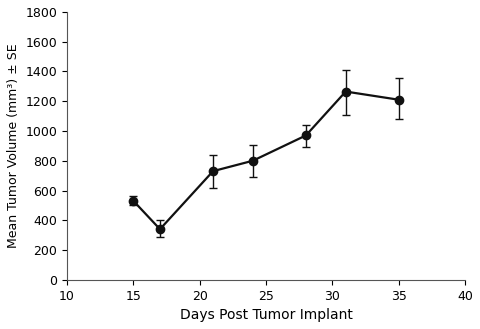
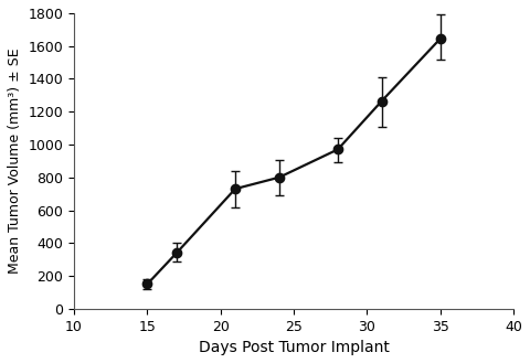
15: 530 -> 150
35: 1210 -> 1640
